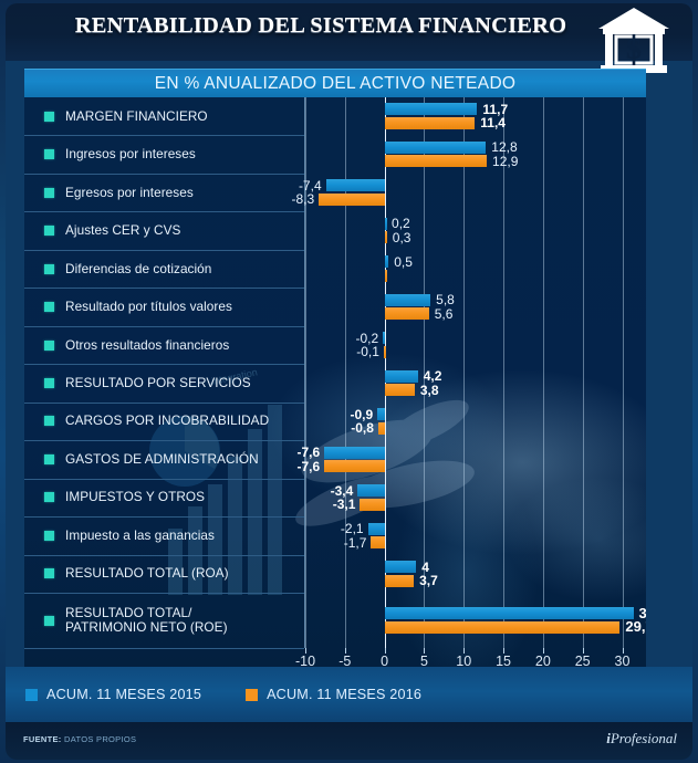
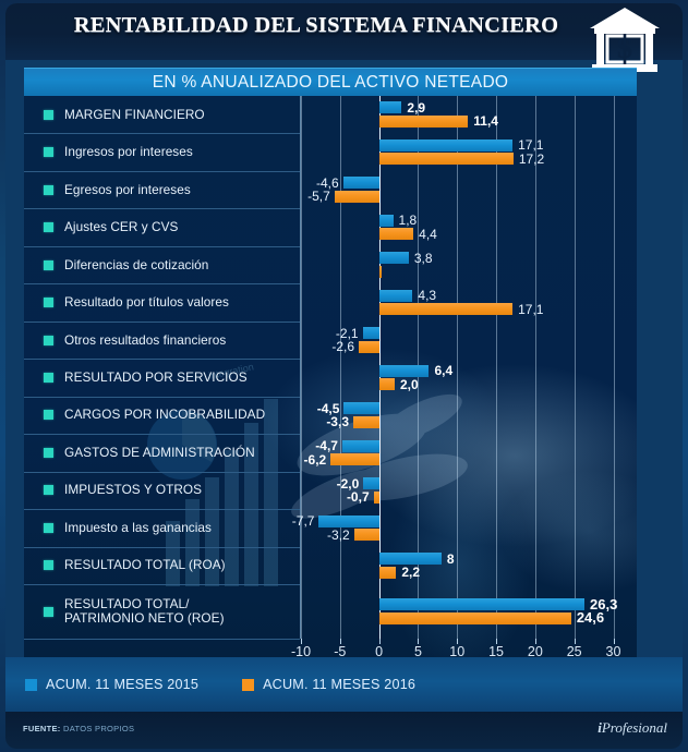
ACUM. 11 MESES 2015/MARGEN FINANCIERO: 11,7 -> 2,9
ACUM. 11 MESES 2015/Ingresos por intereses: 12,8 -> 17,1
ACUM. 11 MESES 2016/Ingresos por intereses: 12,9 -> 17,2
ACUM. 11 MESES 2015/Egresos por intereses: -7,4 -> -4,6
ACUM. 11 MESES 2016/Egresos por intereses: -8,3 -> -5,7
ACUM. 11 MESES 2015/Ajustes CER y CVS: 0,2 -> 1,8
ACUM. 11 MESES 2016/Ajustes CER y CVS: 0,3 -> 4,4
ACUM. 11 MESES 2015/Diferencias de cotización: 0,5 -> 3,8
ACUM. 11 MESES 2015/Resultado por títulos valores: 5,8 -> 4,3
ACUM. 11 MESES 2016/Resultado por títulos valores: 5,6 -> 17,1
ACUM. 11 MESES 2015/Otros resultados financieros: -0,2 -> -2,1
ACUM. 11 MESES 2016/Otros resultados financieros: -0,1 -> -2,6
ACUM. 11 MESES 2015/RESULTADO POR SERVICIOS: 4,2 -> 6,4
ACUM. 11 MESES 2016/RESULTADO POR SERVICIOS: 3,8 -> 2,0
ACUM. 11 MESES 2015/CARGOS POR INCOBRABILIDAD: -0,9 -> -4,5
ACUM. 11 MESES 2016/CARGOS POR INCOBRABILIDAD: -0,8 -> -3,3
ACUM. 11 MESES 2015/GASTOS DE ADMINISTRACIÓN: -7,6 -> -4,7
ACUM. 11 MESES 2016/GASTOS DE ADMINISTRACIÓN: -7,6 -> -6,2
ACUM. 11 MESES 2015/IMPUESTOS Y OTROS: -3,4 -> -2,0
ACUM. 11 MESES 2016/IMPUESTOS Y OTROS: -3,1 -> -0,7
ACUM. 11 MESES 2015/Impuesto a las ganancias: -2,1 -> -7,7
ACUM. 11 MESES 2016/Impuesto a las ganancias: -1,7 -> -3,2
ACUM. 11 MESES 2015/RESULTADO TOTAL (ROA): 4 -> 8
ACUM. 11 MESES 2016/RESULTADO TOTAL (ROA): 3,7 -> 2,2
ACUM. 11 MESES 2015/RESULTADO TOTAL/ PATRIMONIO NETO (ROE): 31,4 -> 26,3
ACUM. 11 MESES 2016/RESULTADO TOTAL/ PATRIMONIO NETO (ROE): 29,7 -> 24,6
